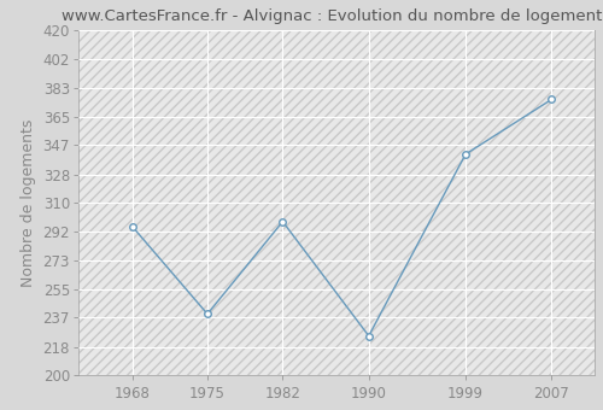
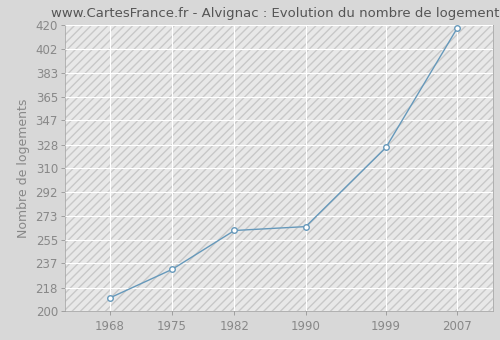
1968: 295 -> 210
1975: 239 -> 232
1982: 298 -> 262
1990: 225 -> 265
1999: 341 -> 326
2007: 376 -> 418
